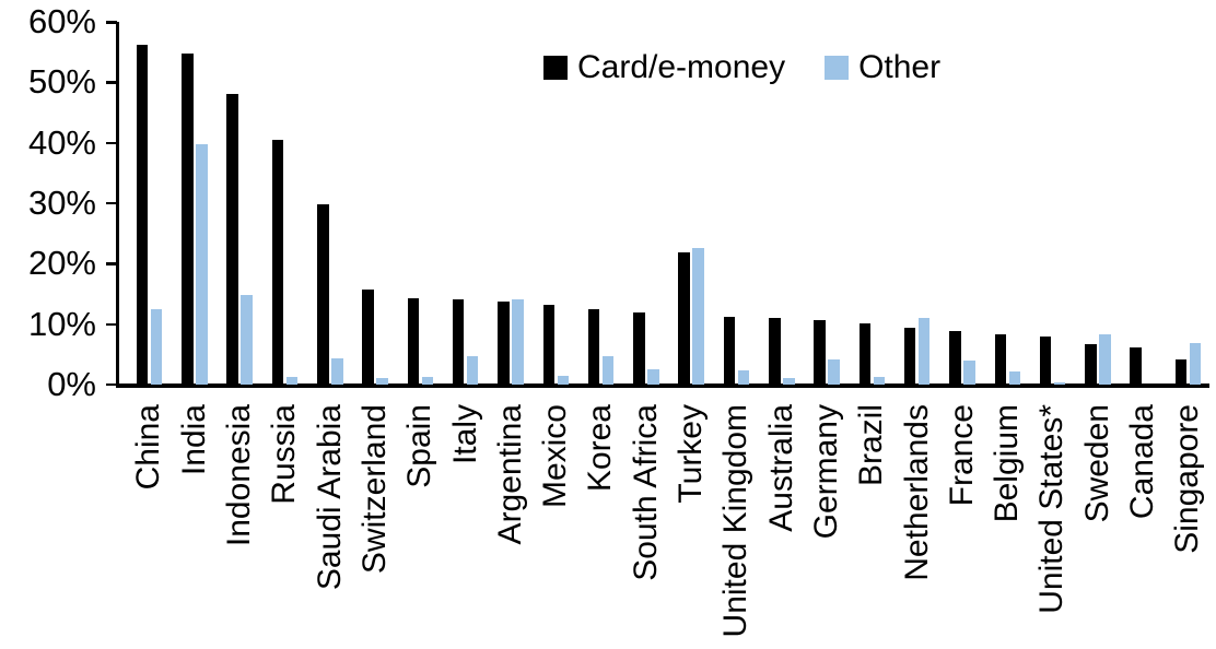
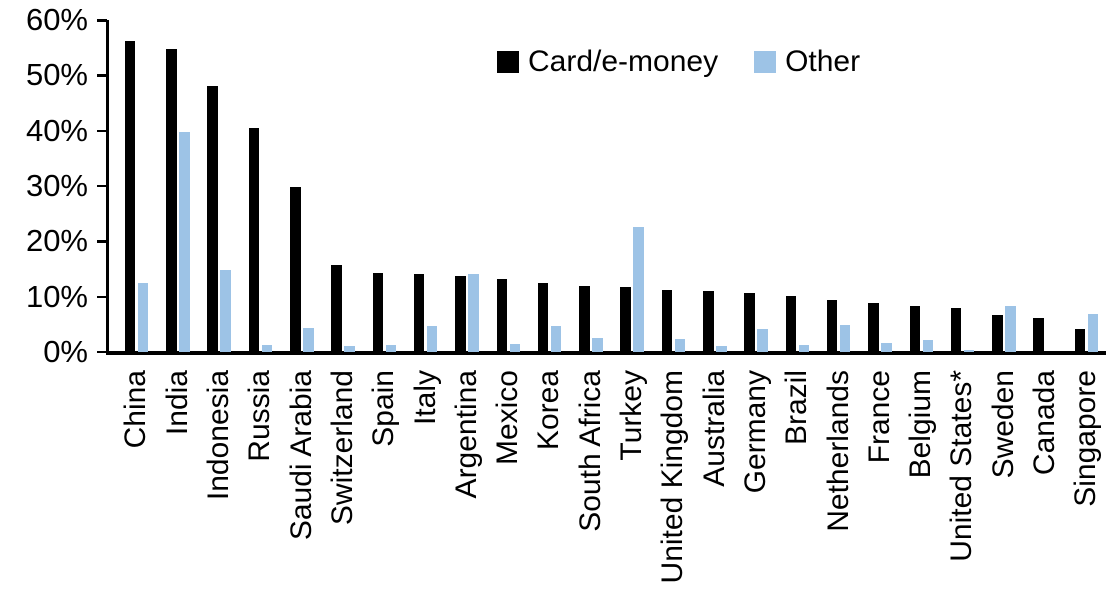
Card/e-money/Turkey: 22% -> 12%
Other/Netherlands: 11% -> 5%
Other/France: 4% -> 2%
